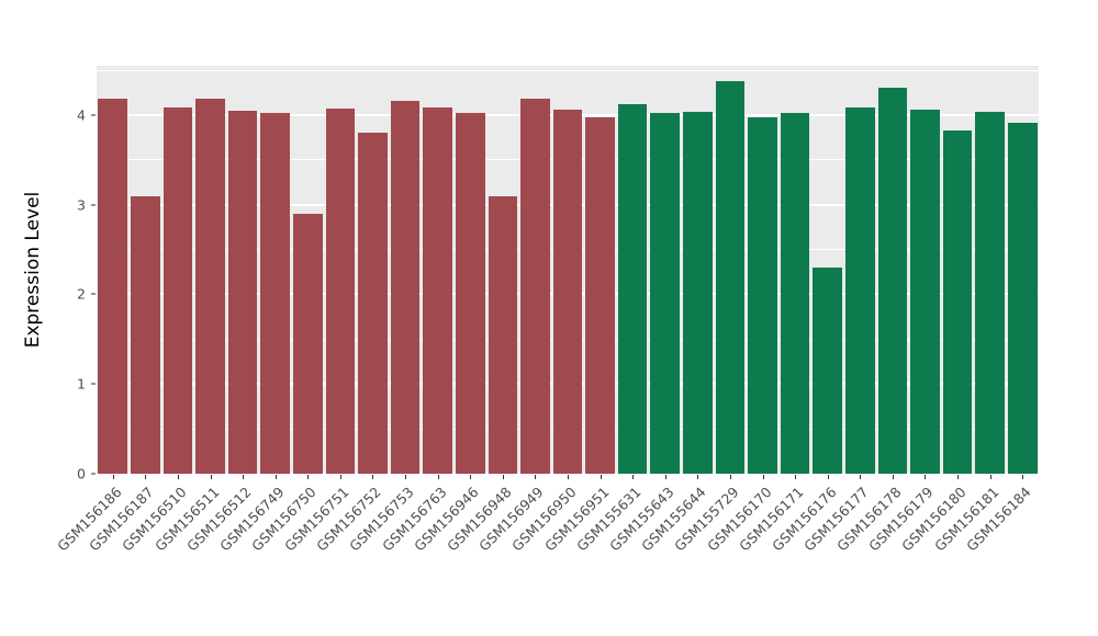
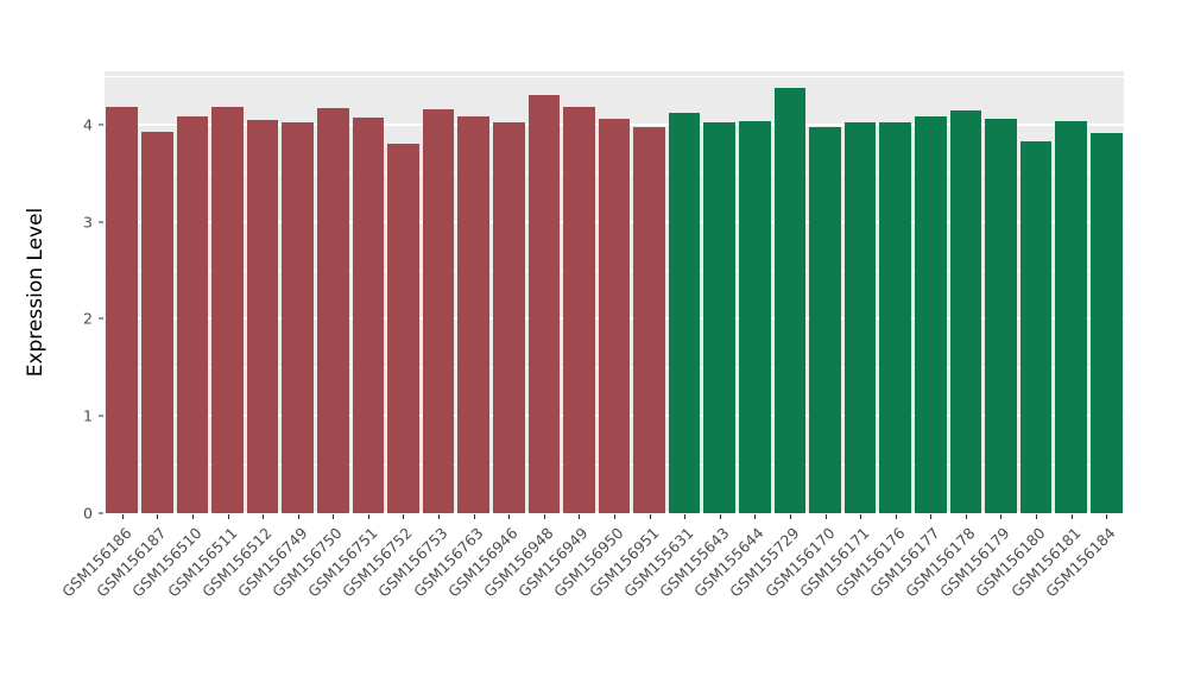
GSM156187: 3.1 -> 3.9
GSM156750: 2.9 -> 4.2
GSM156948: 3.1 -> 4.3
GSM156176: 2.3 -> 4.0
GSM156178: 4.3 -> 4.2
